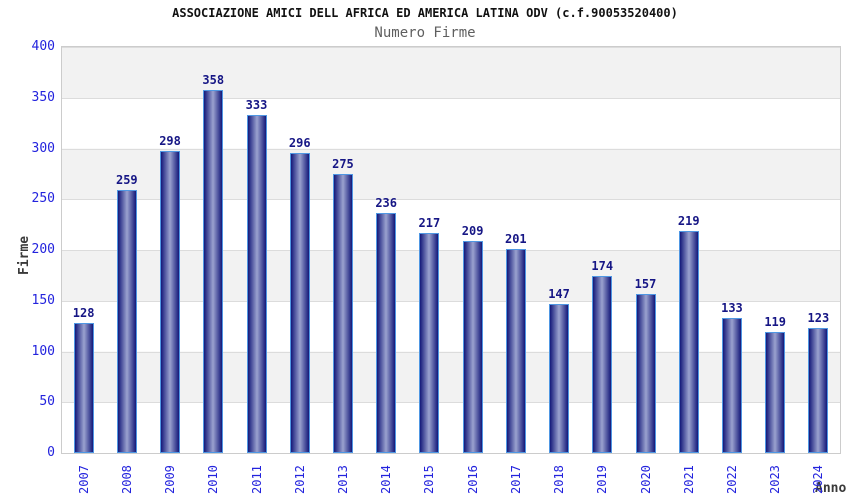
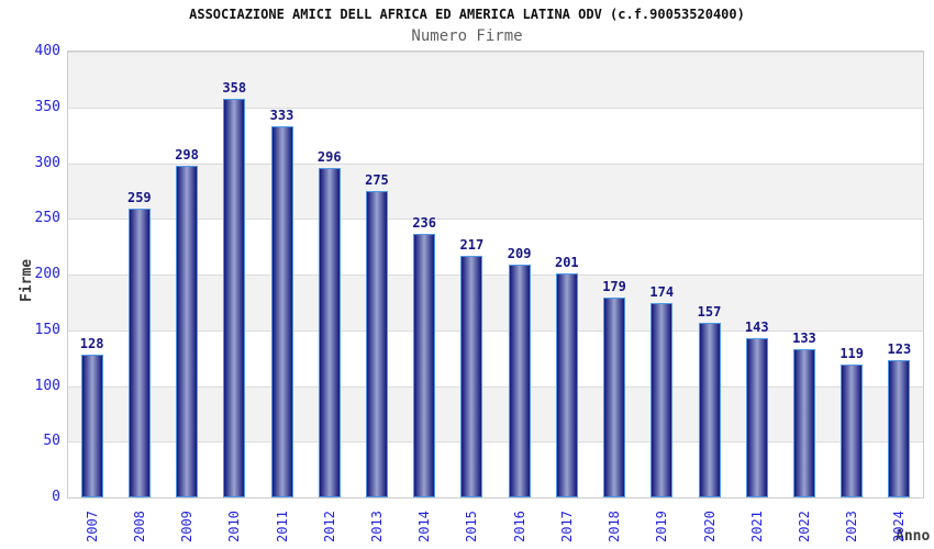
2018: 147 -> 179
2021: 219 -> 143
